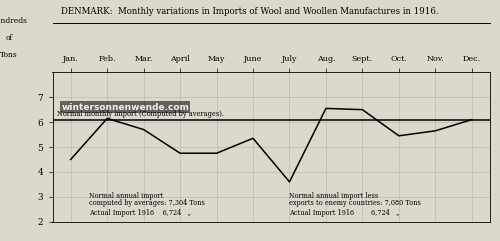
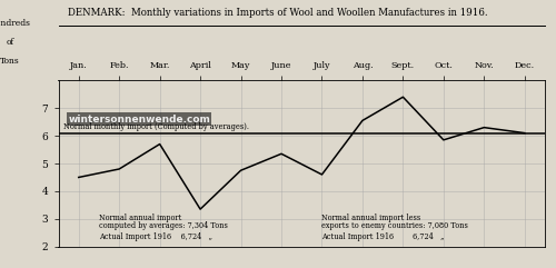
Feb.: 6.15 -> 4.80
April: 4.75 -> 3.35
July: 3.60 -> 4.60
Sept.: 6.50 -> 7.40
Oct.: 5.45 -> 5.85
Nov.: 5.65 -> 6.30
